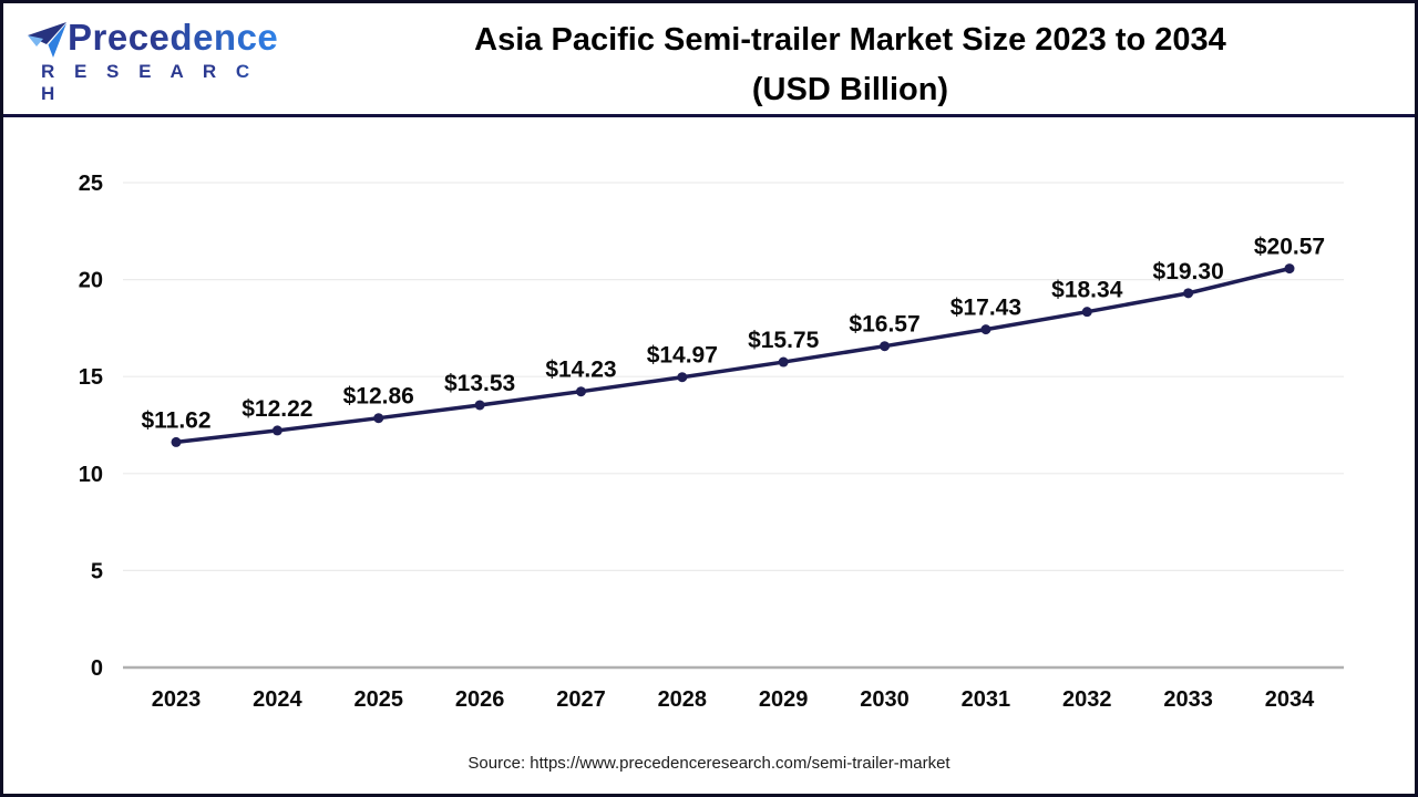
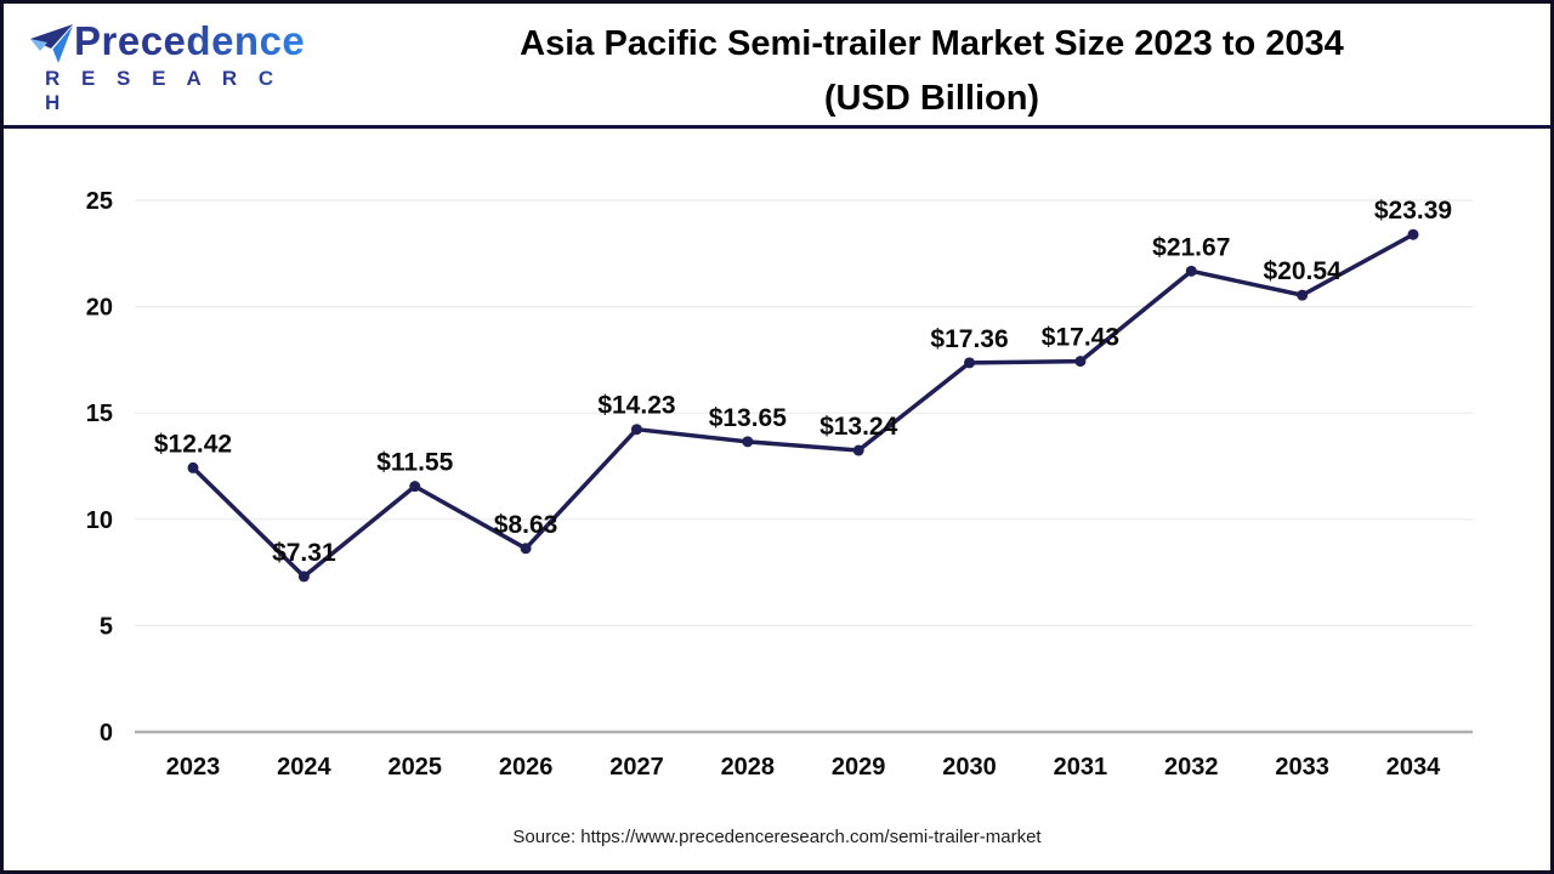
2023: $11.62 -> $12.42
2024: $12.22 -> $7.31
2025: $12.86 -> $11.55
2026: $13.53 -> $8.63
2028: $14.97 -> $13.65
2029: $15.75 -> $13.24
2030: $16.57 -> $17.36
2032: $18.34 -> $21.67
2033: $19.30 -> $20.54
2034: $20.57 -> $23.39
